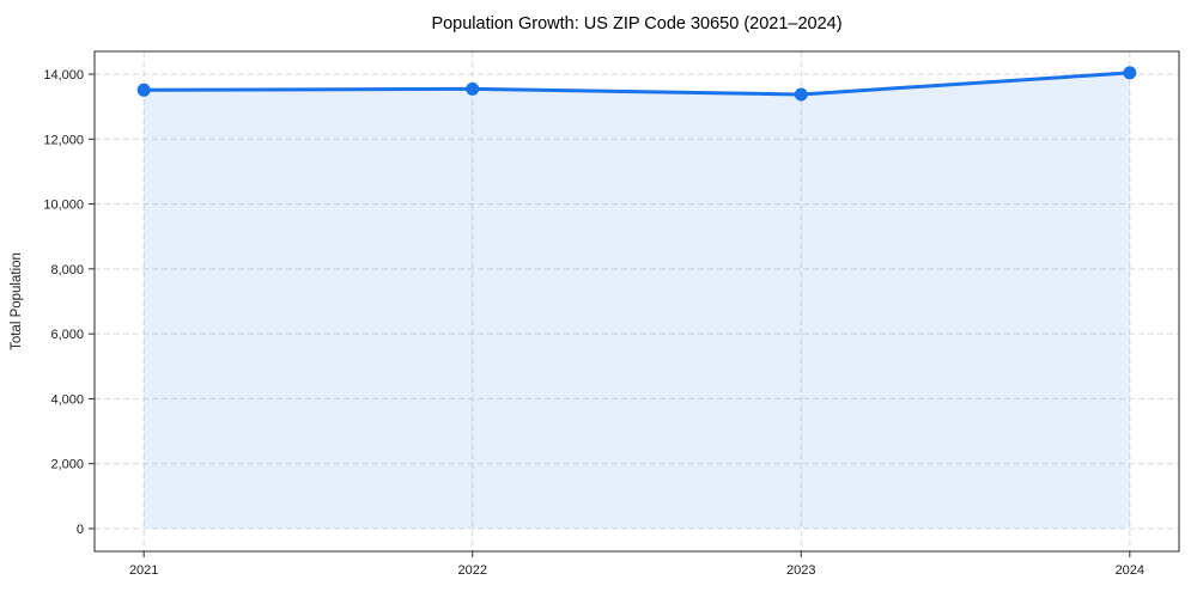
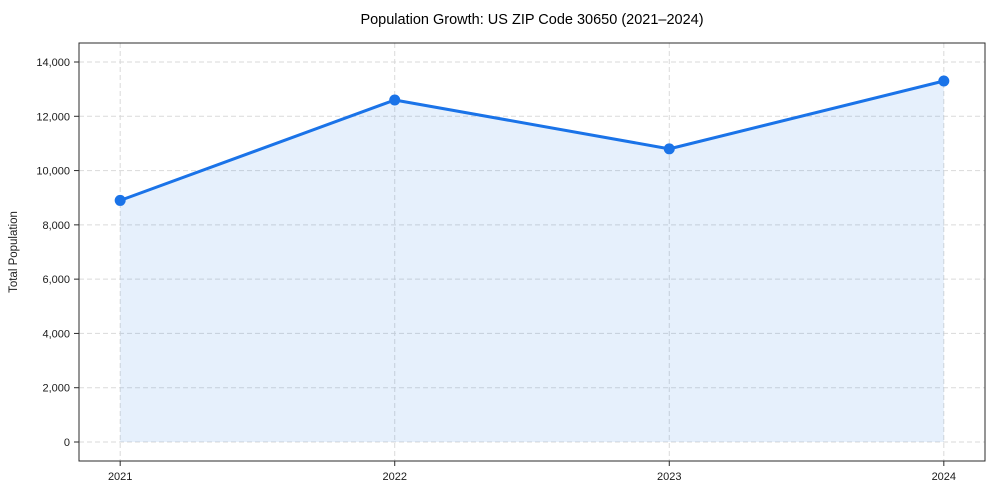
2021: 13500 -> 8900
2022: 13500 -> 12600
2023: 13400 -> 10800
2024: 14000 -> 13300
